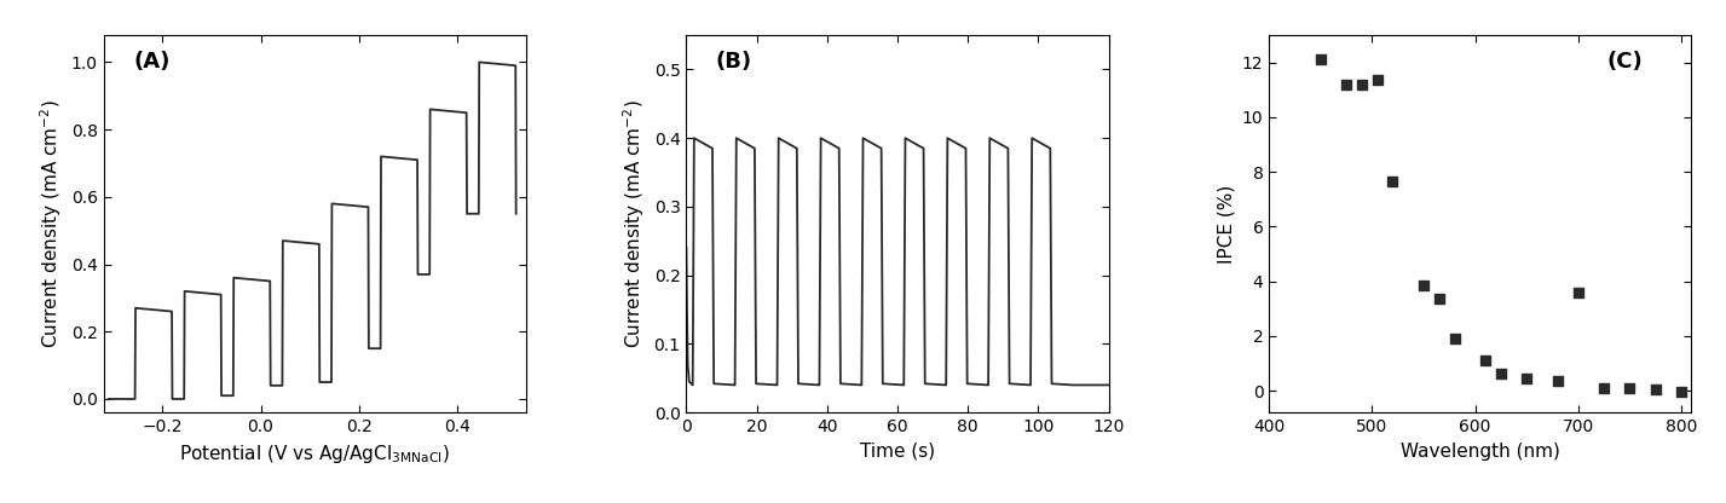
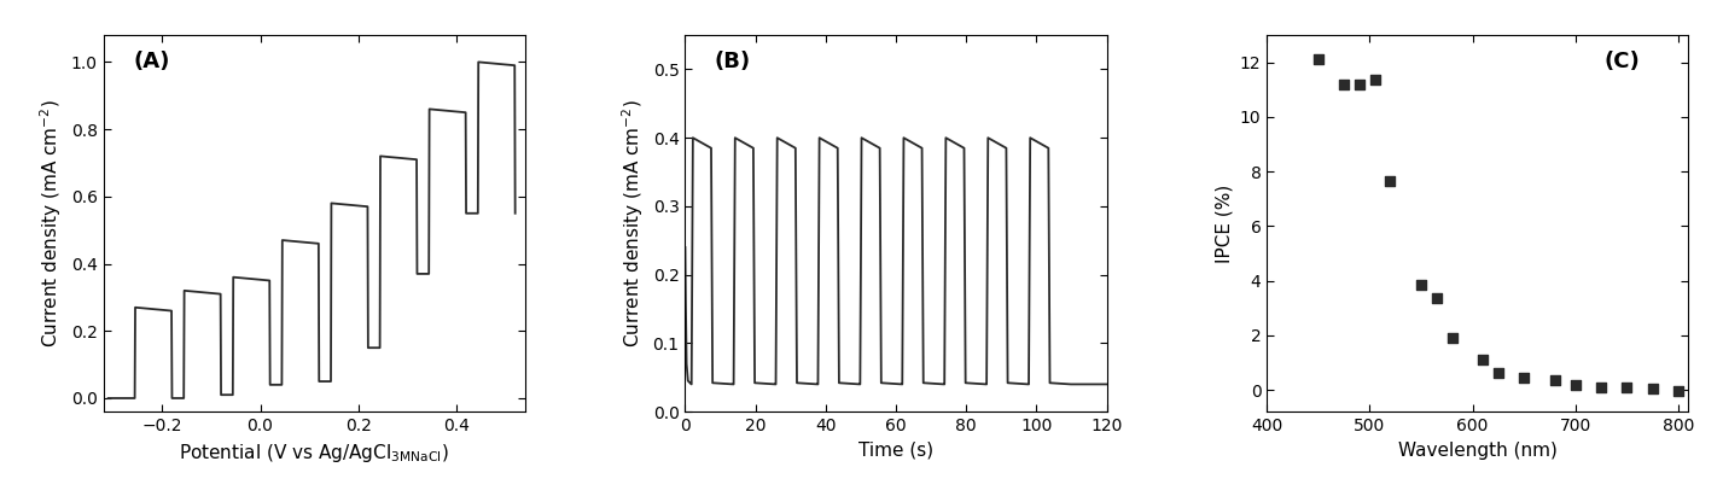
700: 3.60 -> 0.18
